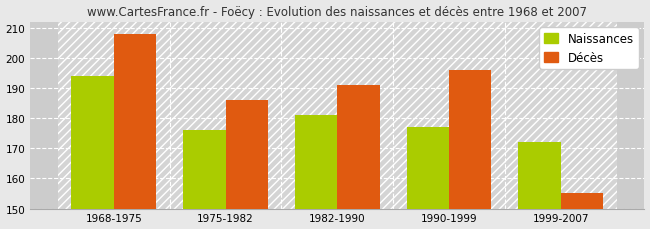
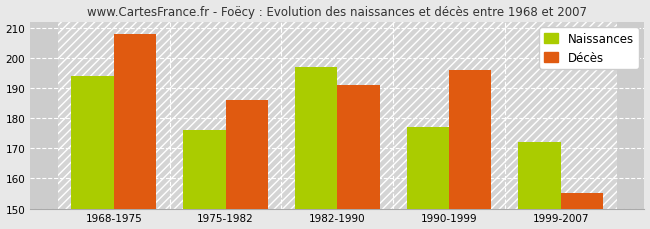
Naissances/1982-1990: 181 -> 197
